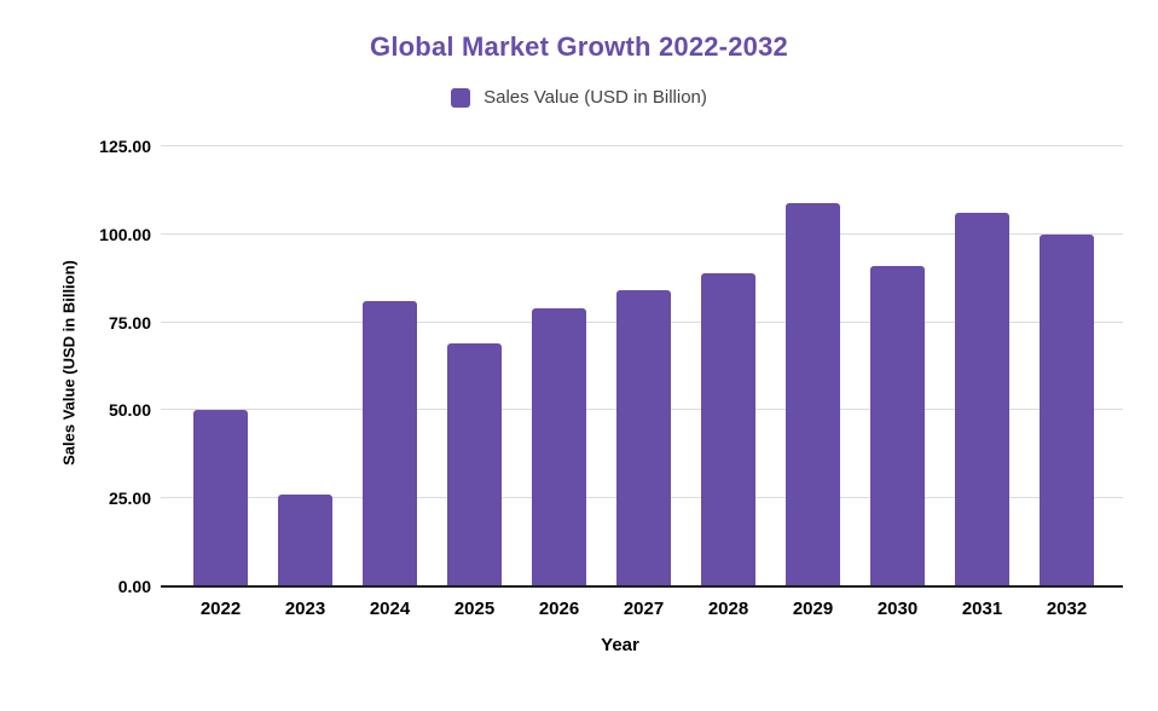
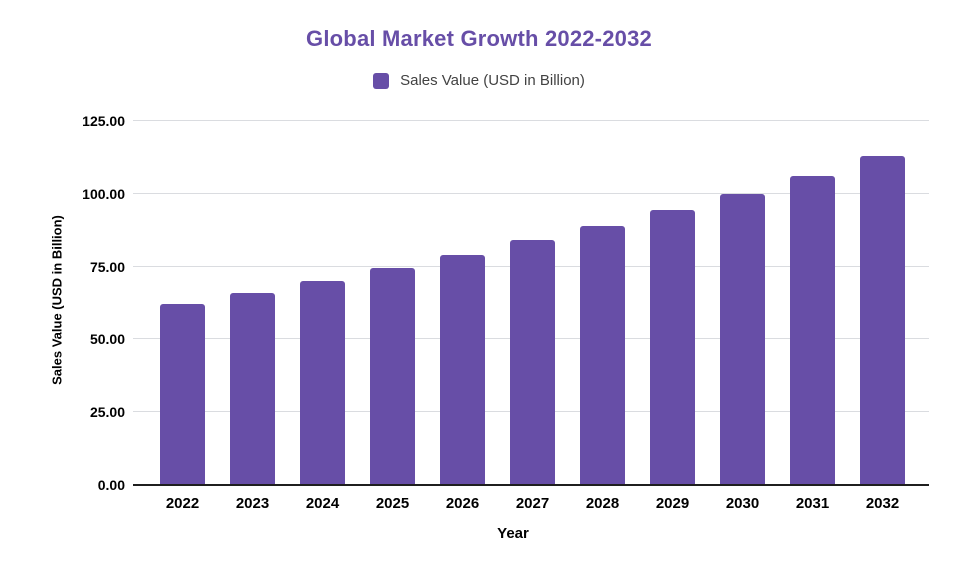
2022: 50 -> 62
2023: 26 -> 66
2024: 81 -> 70
2025: 69 -> 74
2029: 109 -> 94
2030: 91 -> 100
2032: 100 -> 113
